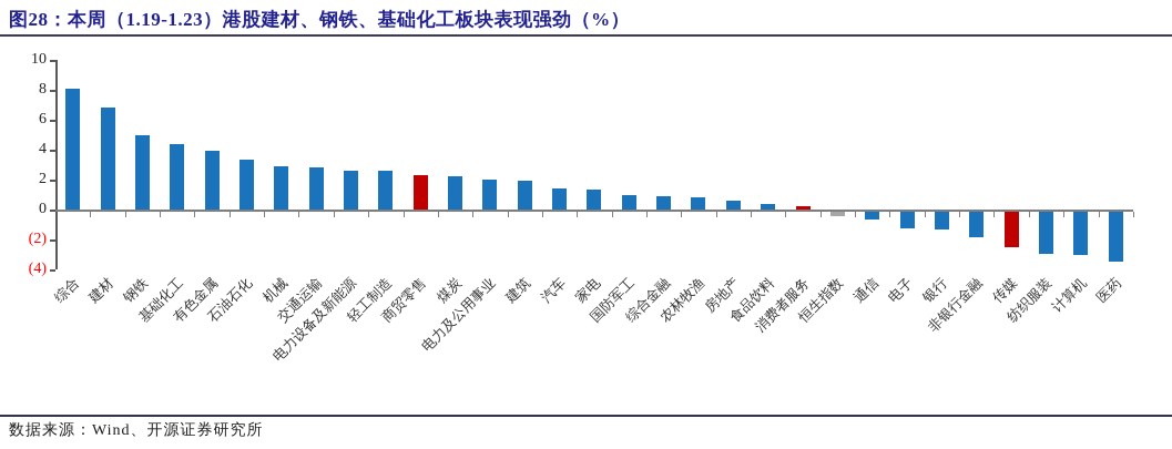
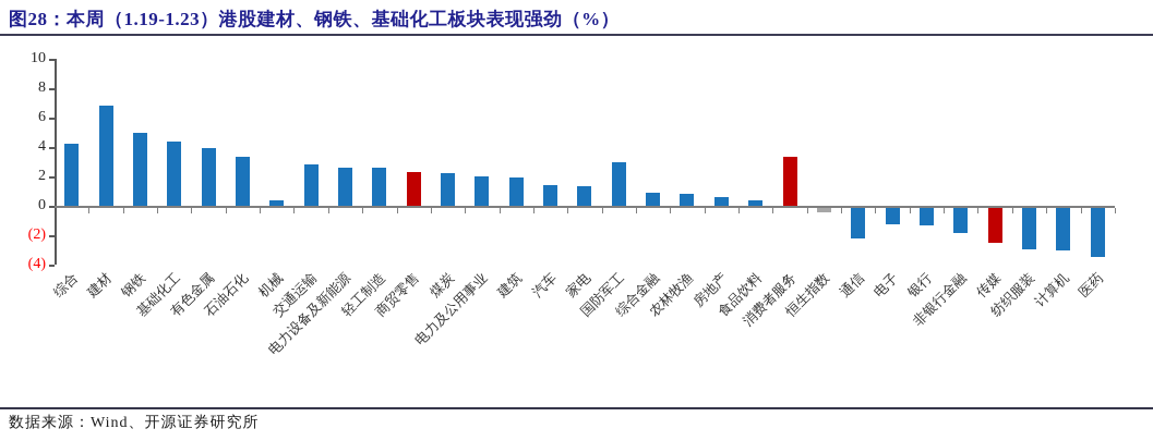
综合: 8.1 -> 4.2
机械: 2.9 -> 0.4
国防军工: 1.0 -> 3.0
消费者服务: 0.2 -> 3.3
通信: -0.5 -> -2.1
